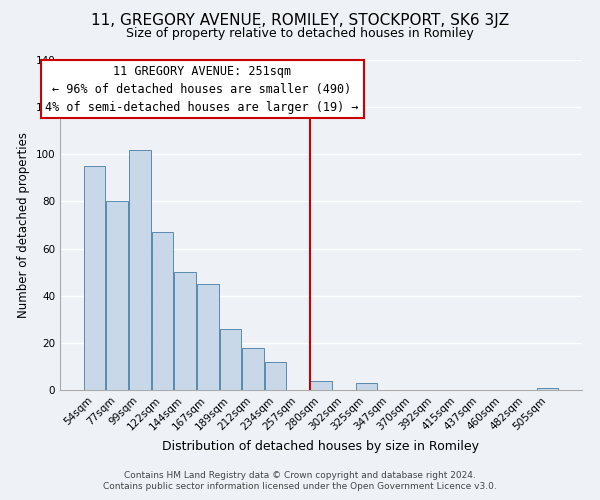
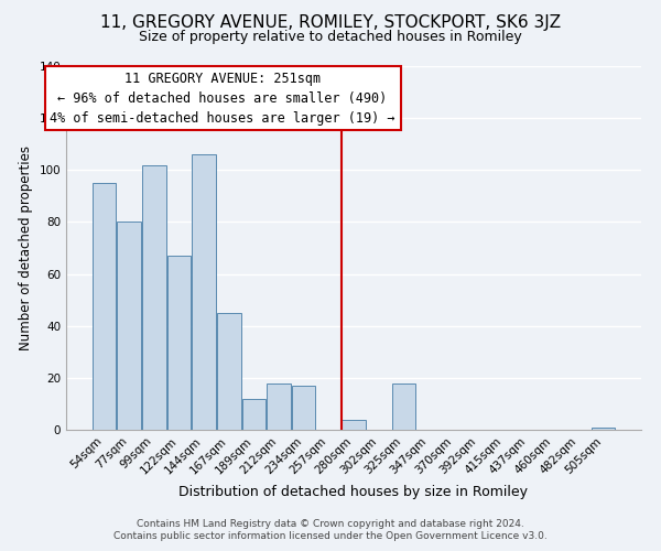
144sqm: 50 -> 106
189sqm: 26 -> 12
234sqm: 12 -> 17
325sqm: 3 -> 18
